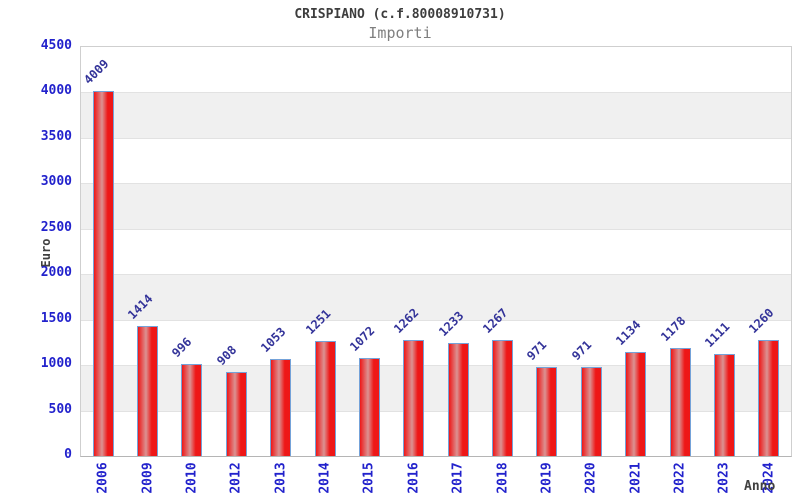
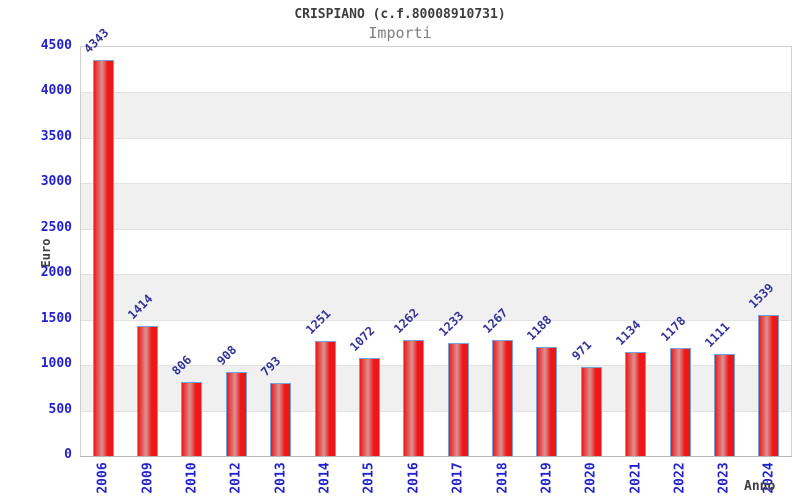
2006: 4009 -> 4343
2010: 996 -> 806
2013: 1053 -> 793
2019: 971 -> 1188
2024: 1260 -> 1539
